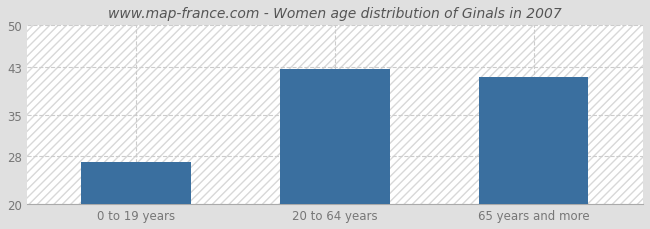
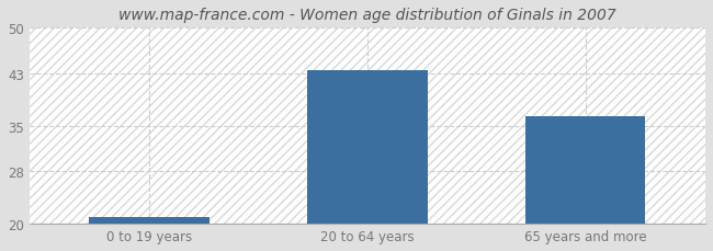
0 to 19 years: 27.0 -> 21.0
20 to 64 years: 42.6 -> 43.5
65 years and more: 41.4 -> 36.5
